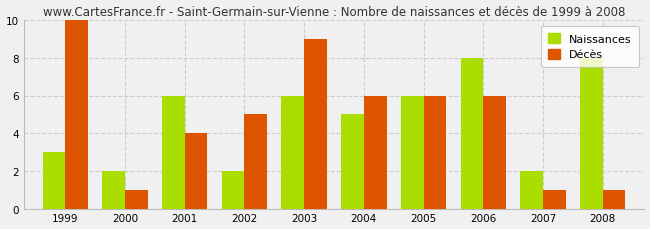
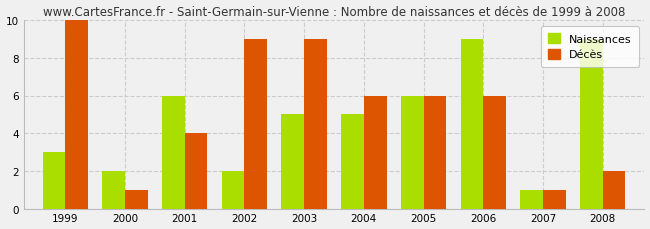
Décès/2002: 5 -> 9
Naissances/2003: 6 -> 5
Naissances/2006: 8 -> 9
Naissances/2007: 2 -> 1
Naissances/2008: 8 -> 9
Décès/2008: 1 -> 2
